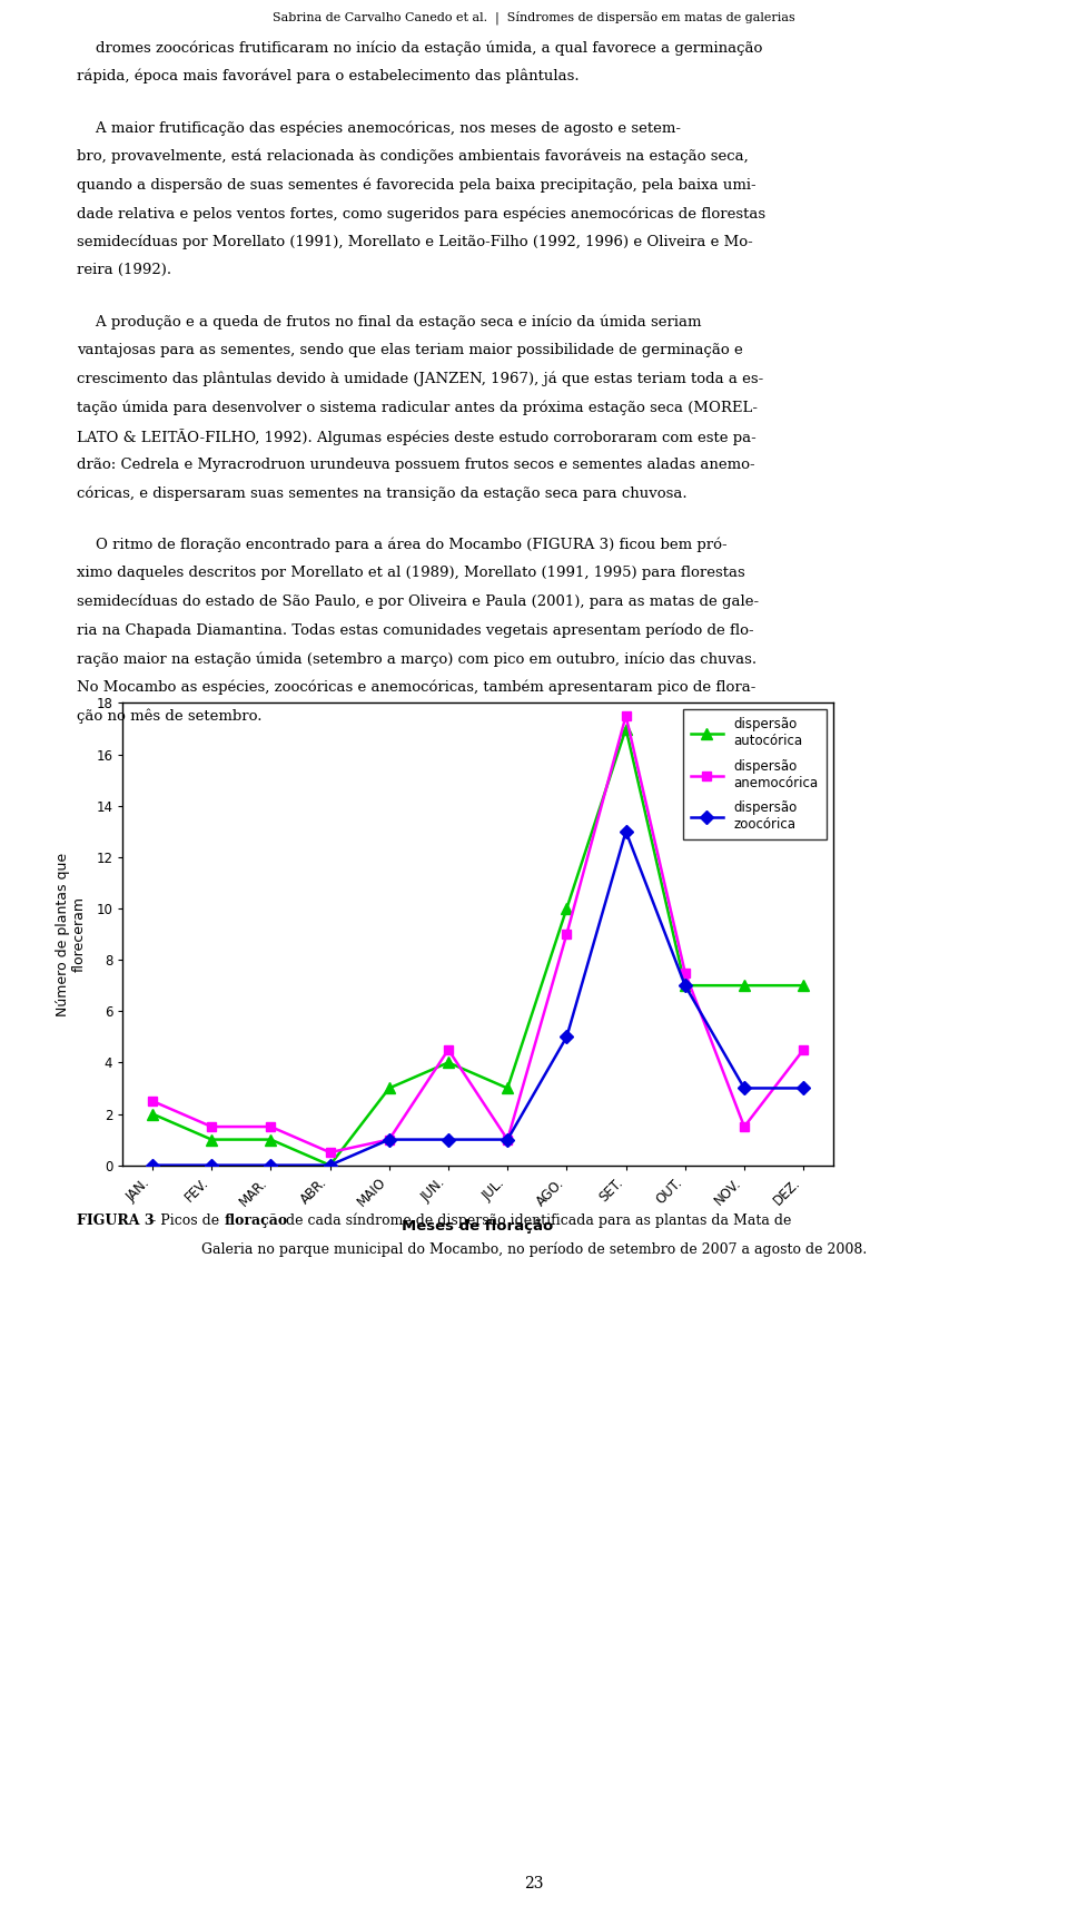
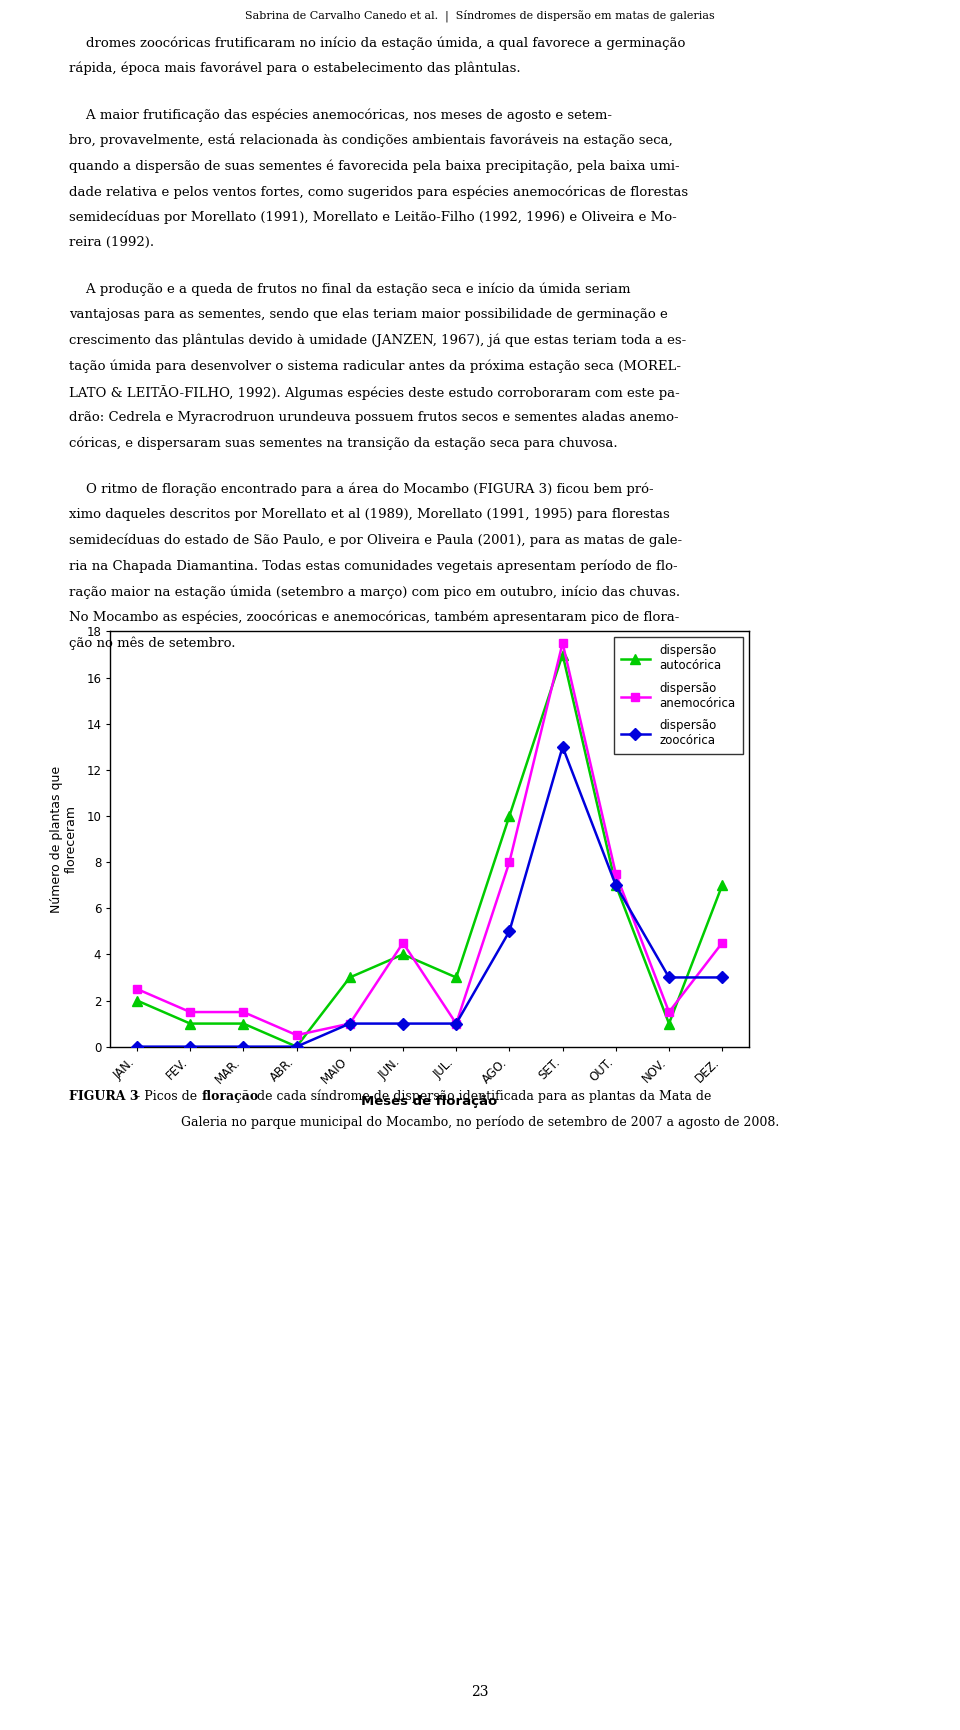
dispersão anemocórica/AGO.: 9.0 -> 8.0
dispersão autocórica/NOV.: 7 -> 1
